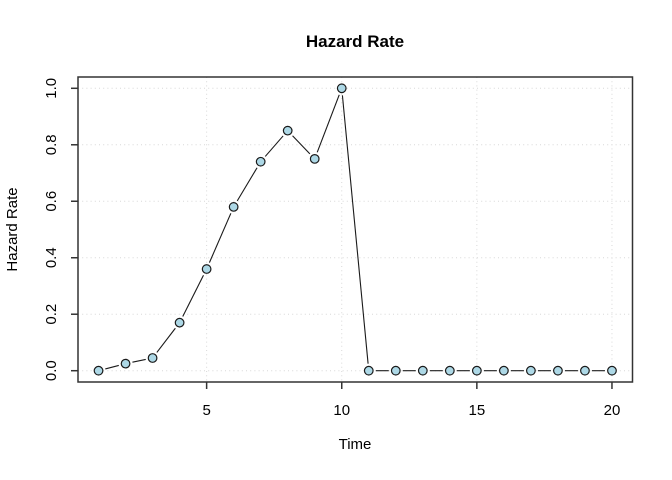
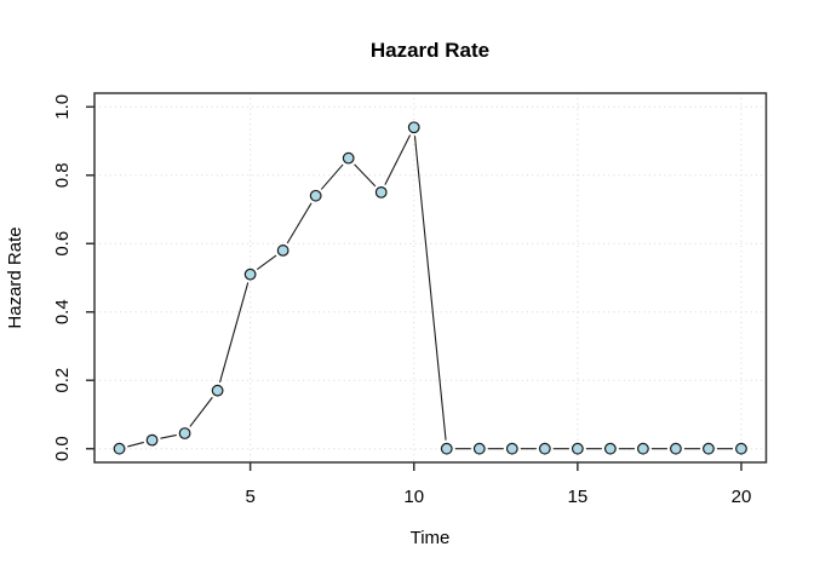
5: 0.36 -> 0.51
10: 1.00 -> 0.94
